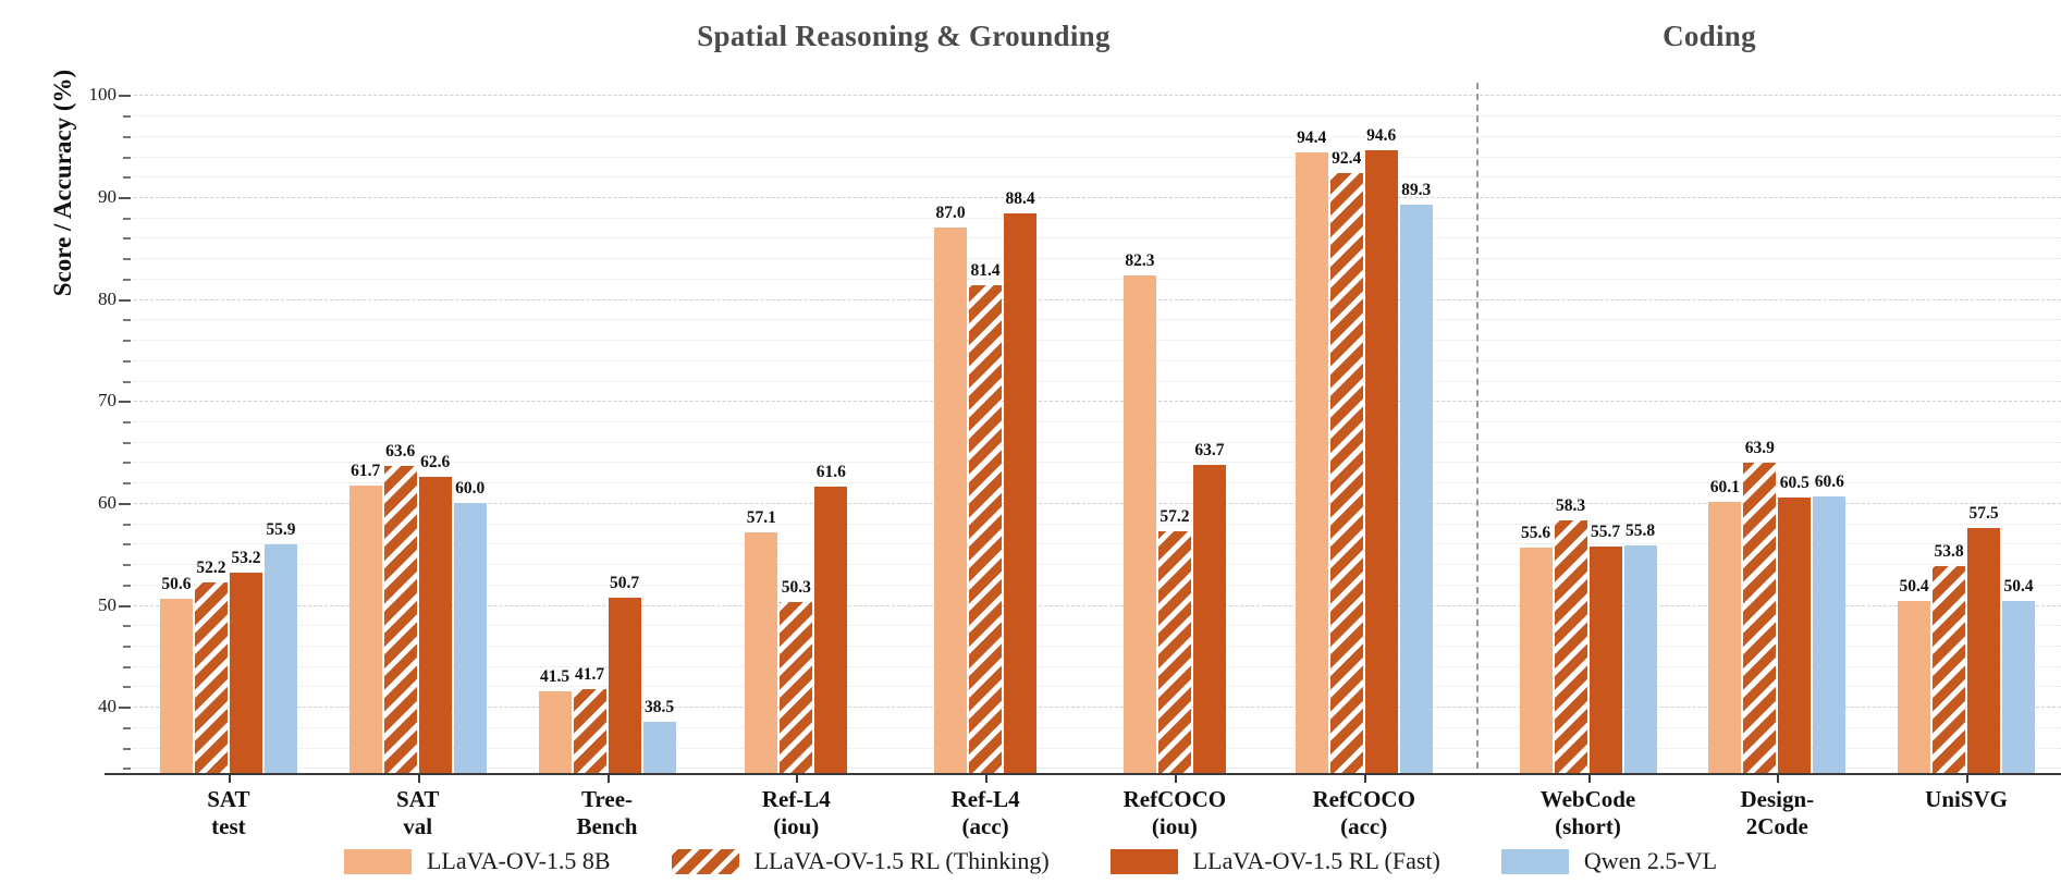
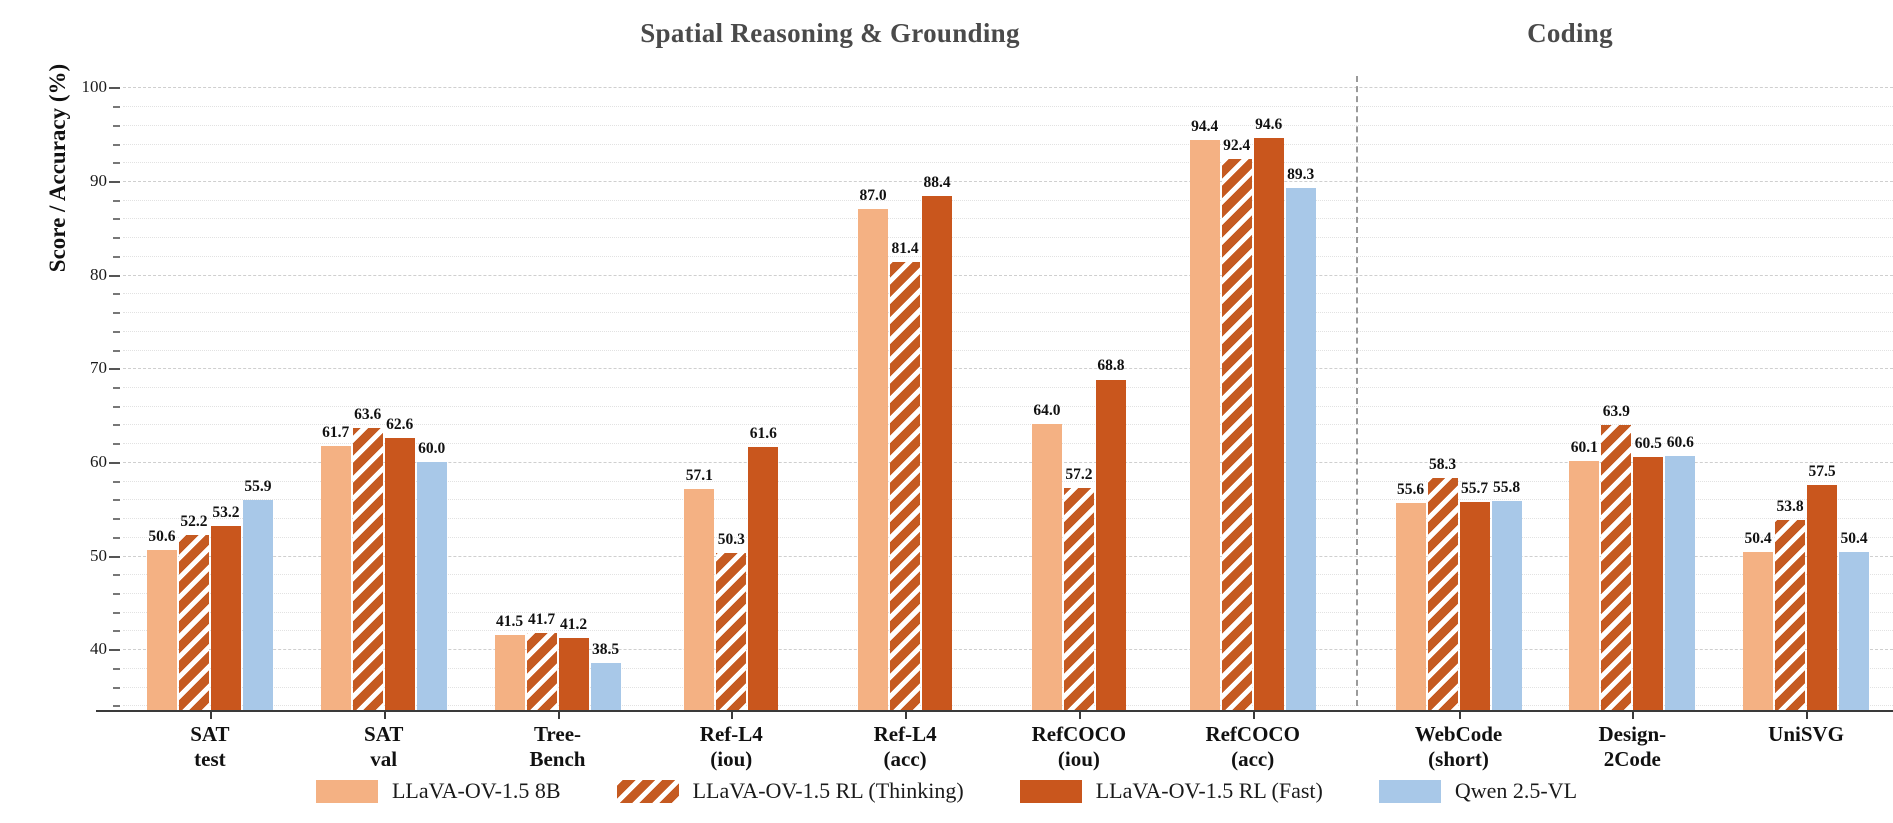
LLaVA-OV-1.5 RL (Fast)/Tree- Bench: 50.7 -> 41.2
LLaVA-OV-1.5 8B/RefCOCO (iou): 82.3 -> 64.0
LLaVA-OV-1.5 RL (Fast)/RefCOCO (iou): 63.7 -> 68.8
